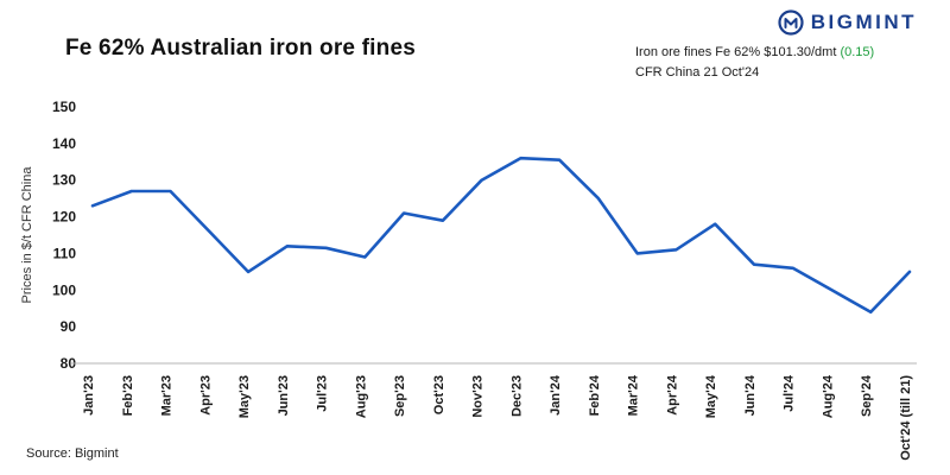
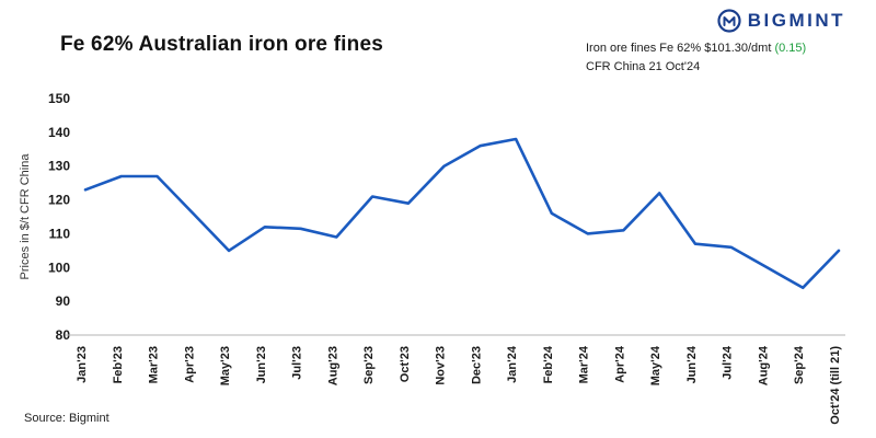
Jan'24: 136 -> 138
Feb'24: 125 -> 116
May'24: 118 -> 122
